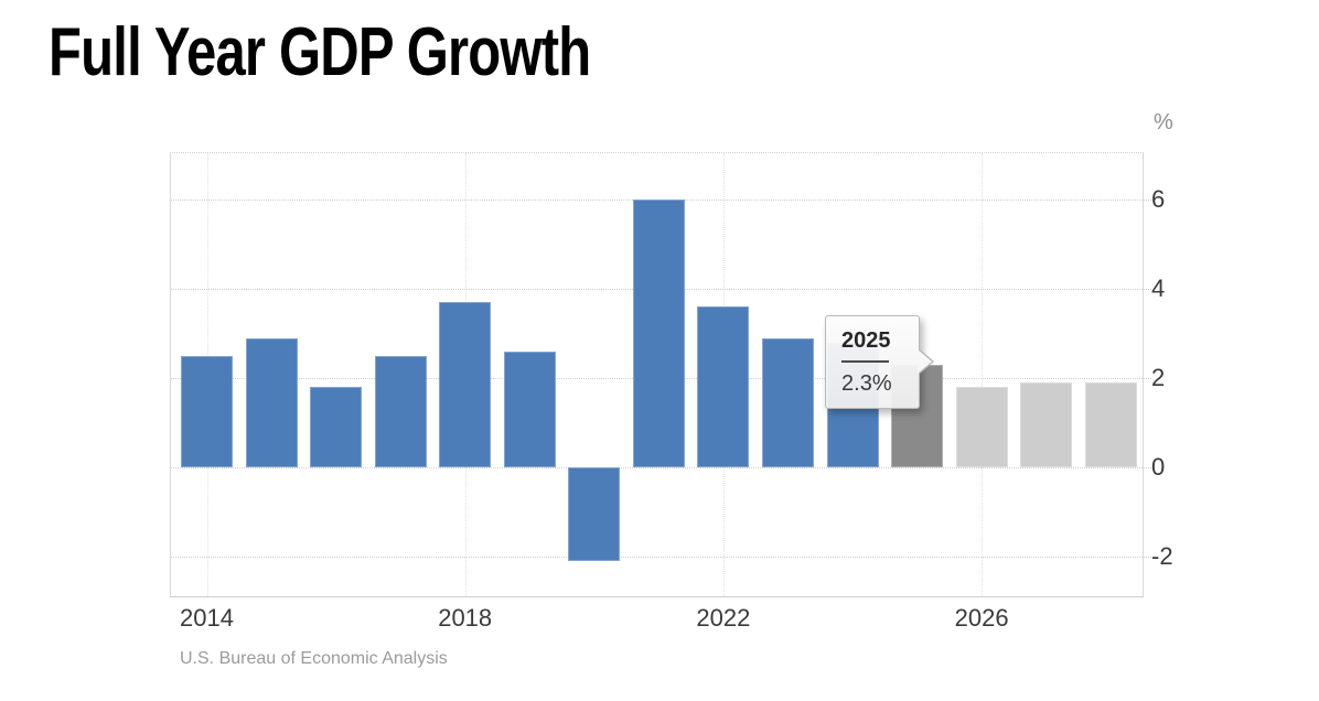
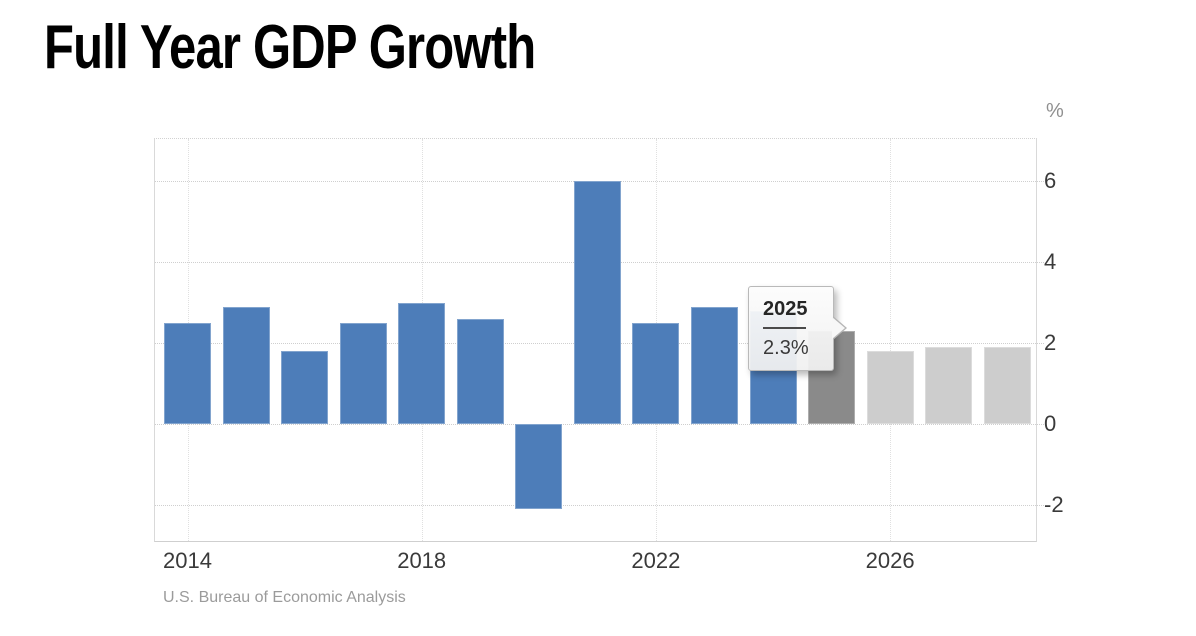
2018: 3.7 -> 3.0
2022: 3.6 -> 2.5
